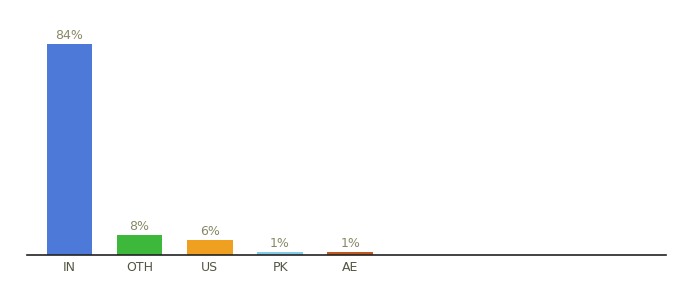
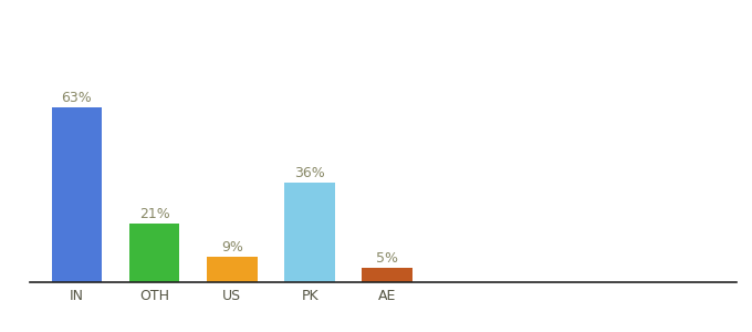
IN: 84% -> 63%
OTH: 8% -> 21%
US: 6% -> 9%
PK: 1% -> 36%
AE: 1% -> 5%
